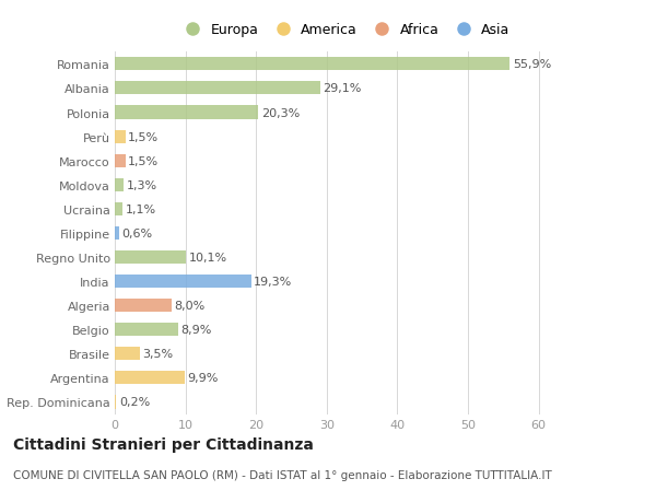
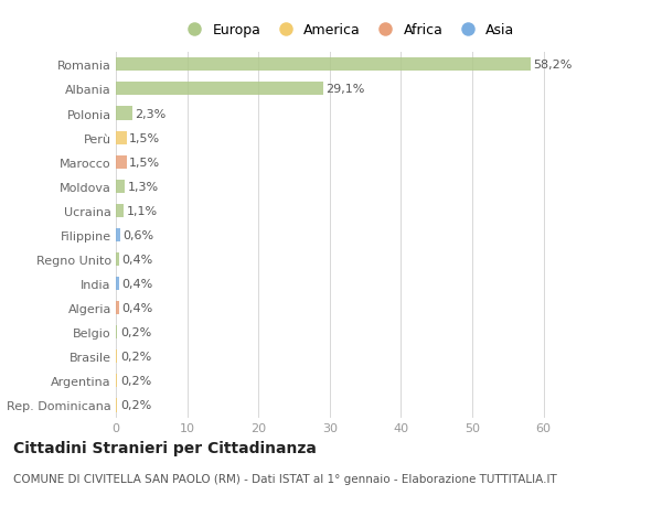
Romania: 55,9% -> 58,2%
Polonia: 20,3% -> 2,3%
Regno Unito: 10,1% -> 0,4%
India: 19,3% -> 0,4%
Algeria: 8,0% -> 0,4%
Belgio: 8,9% -> 0,2%
Brasile: 3,5% -> 0,2%
Argentina: 9,9% -> 0,2%
